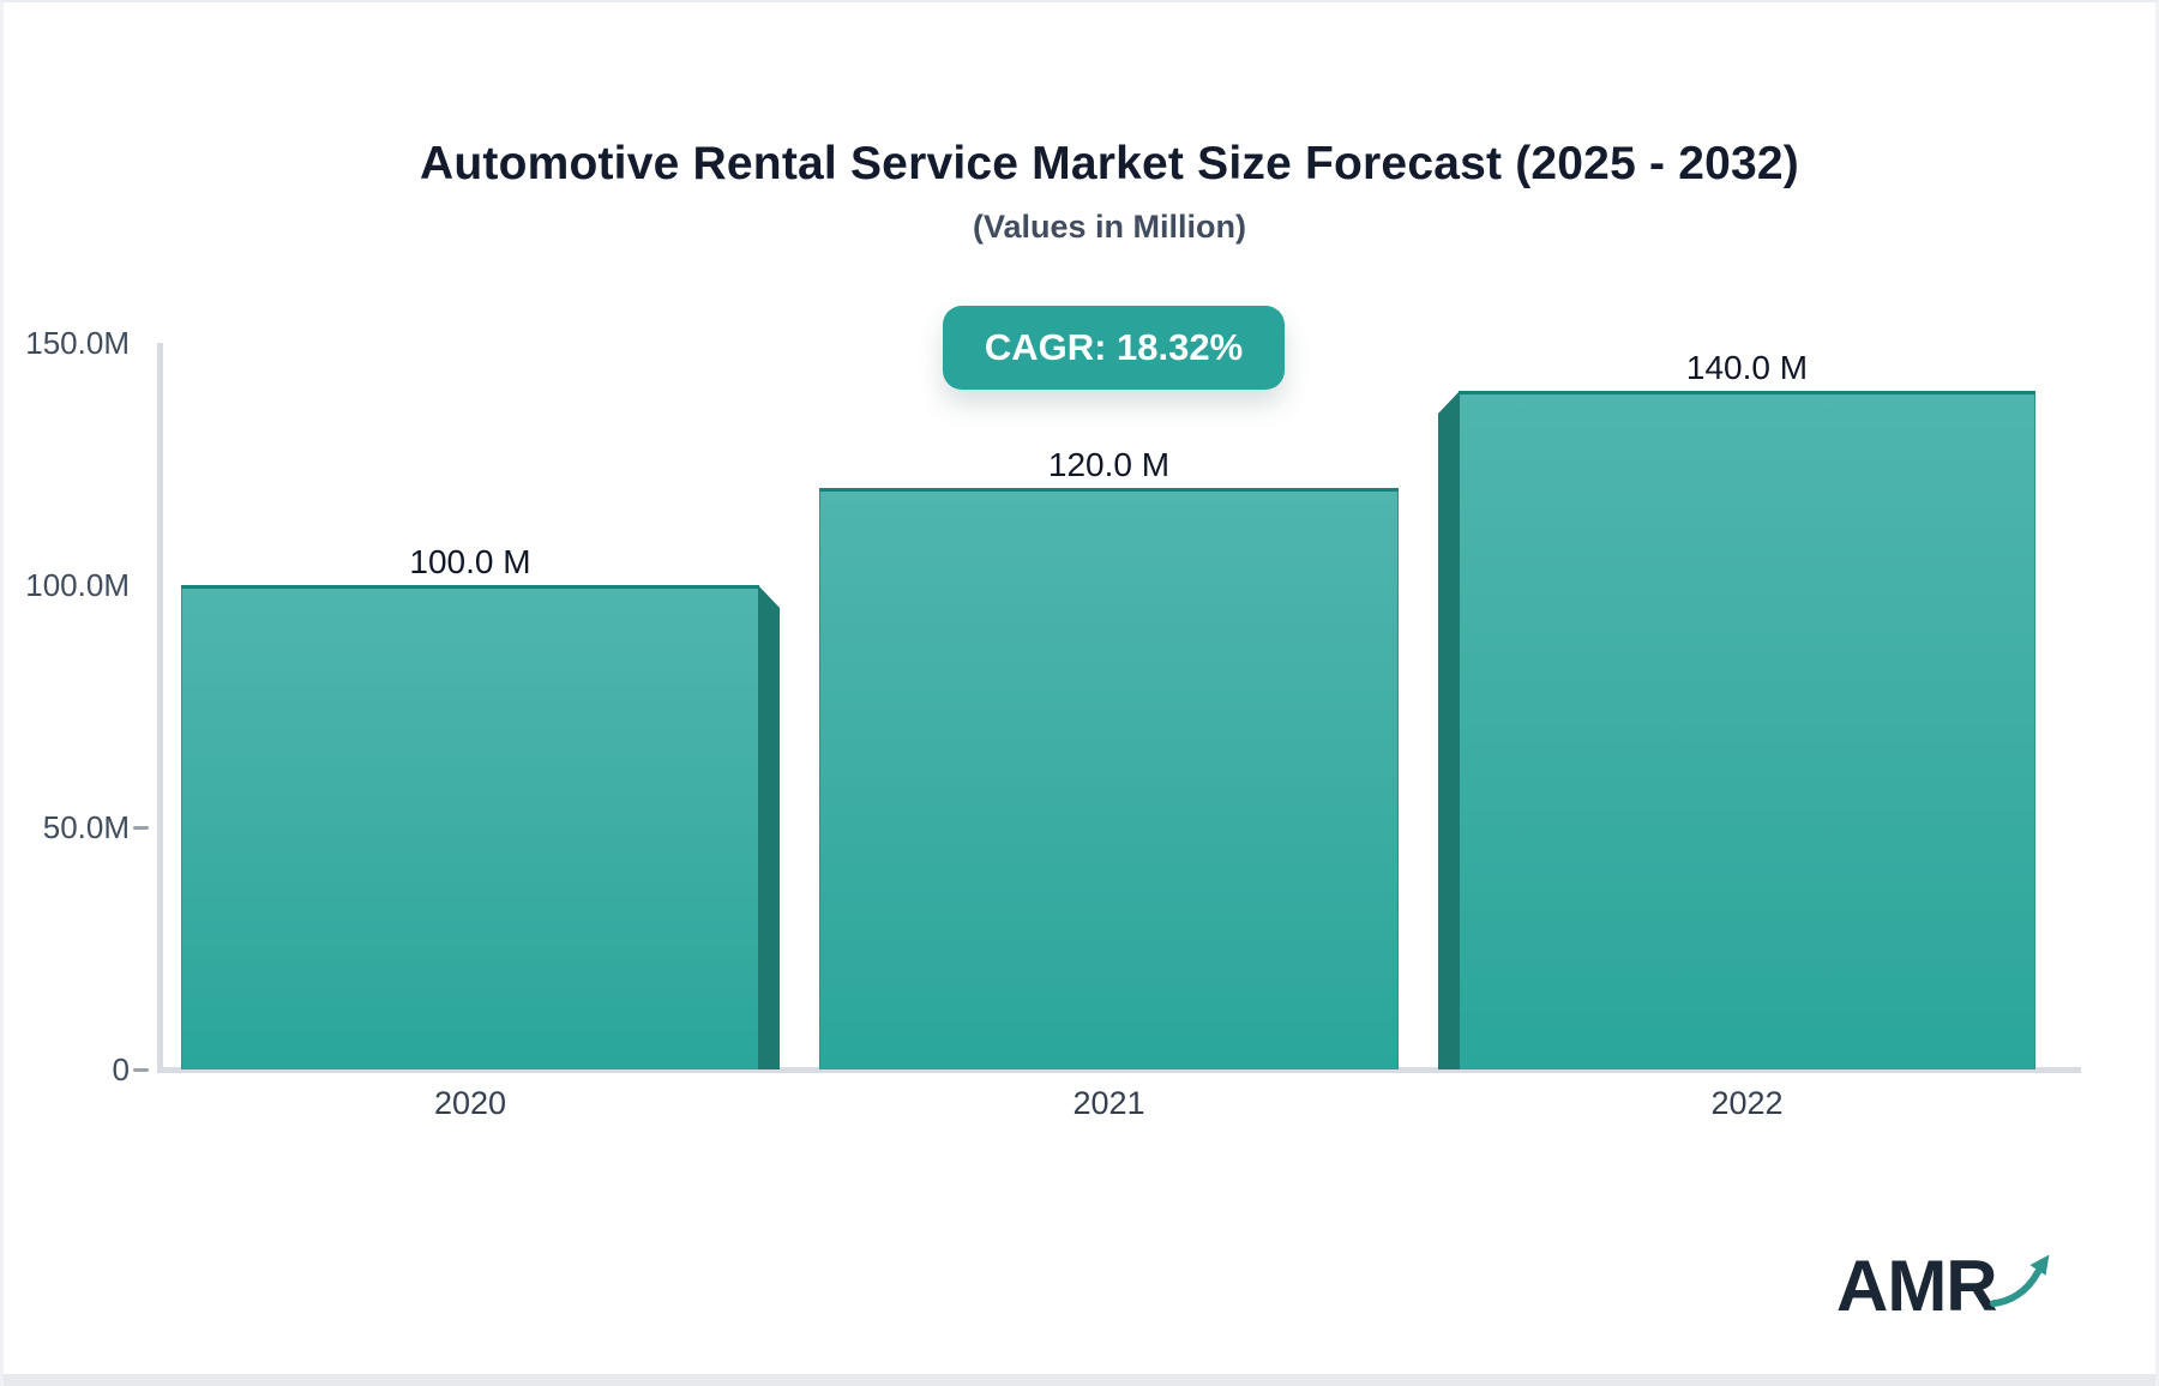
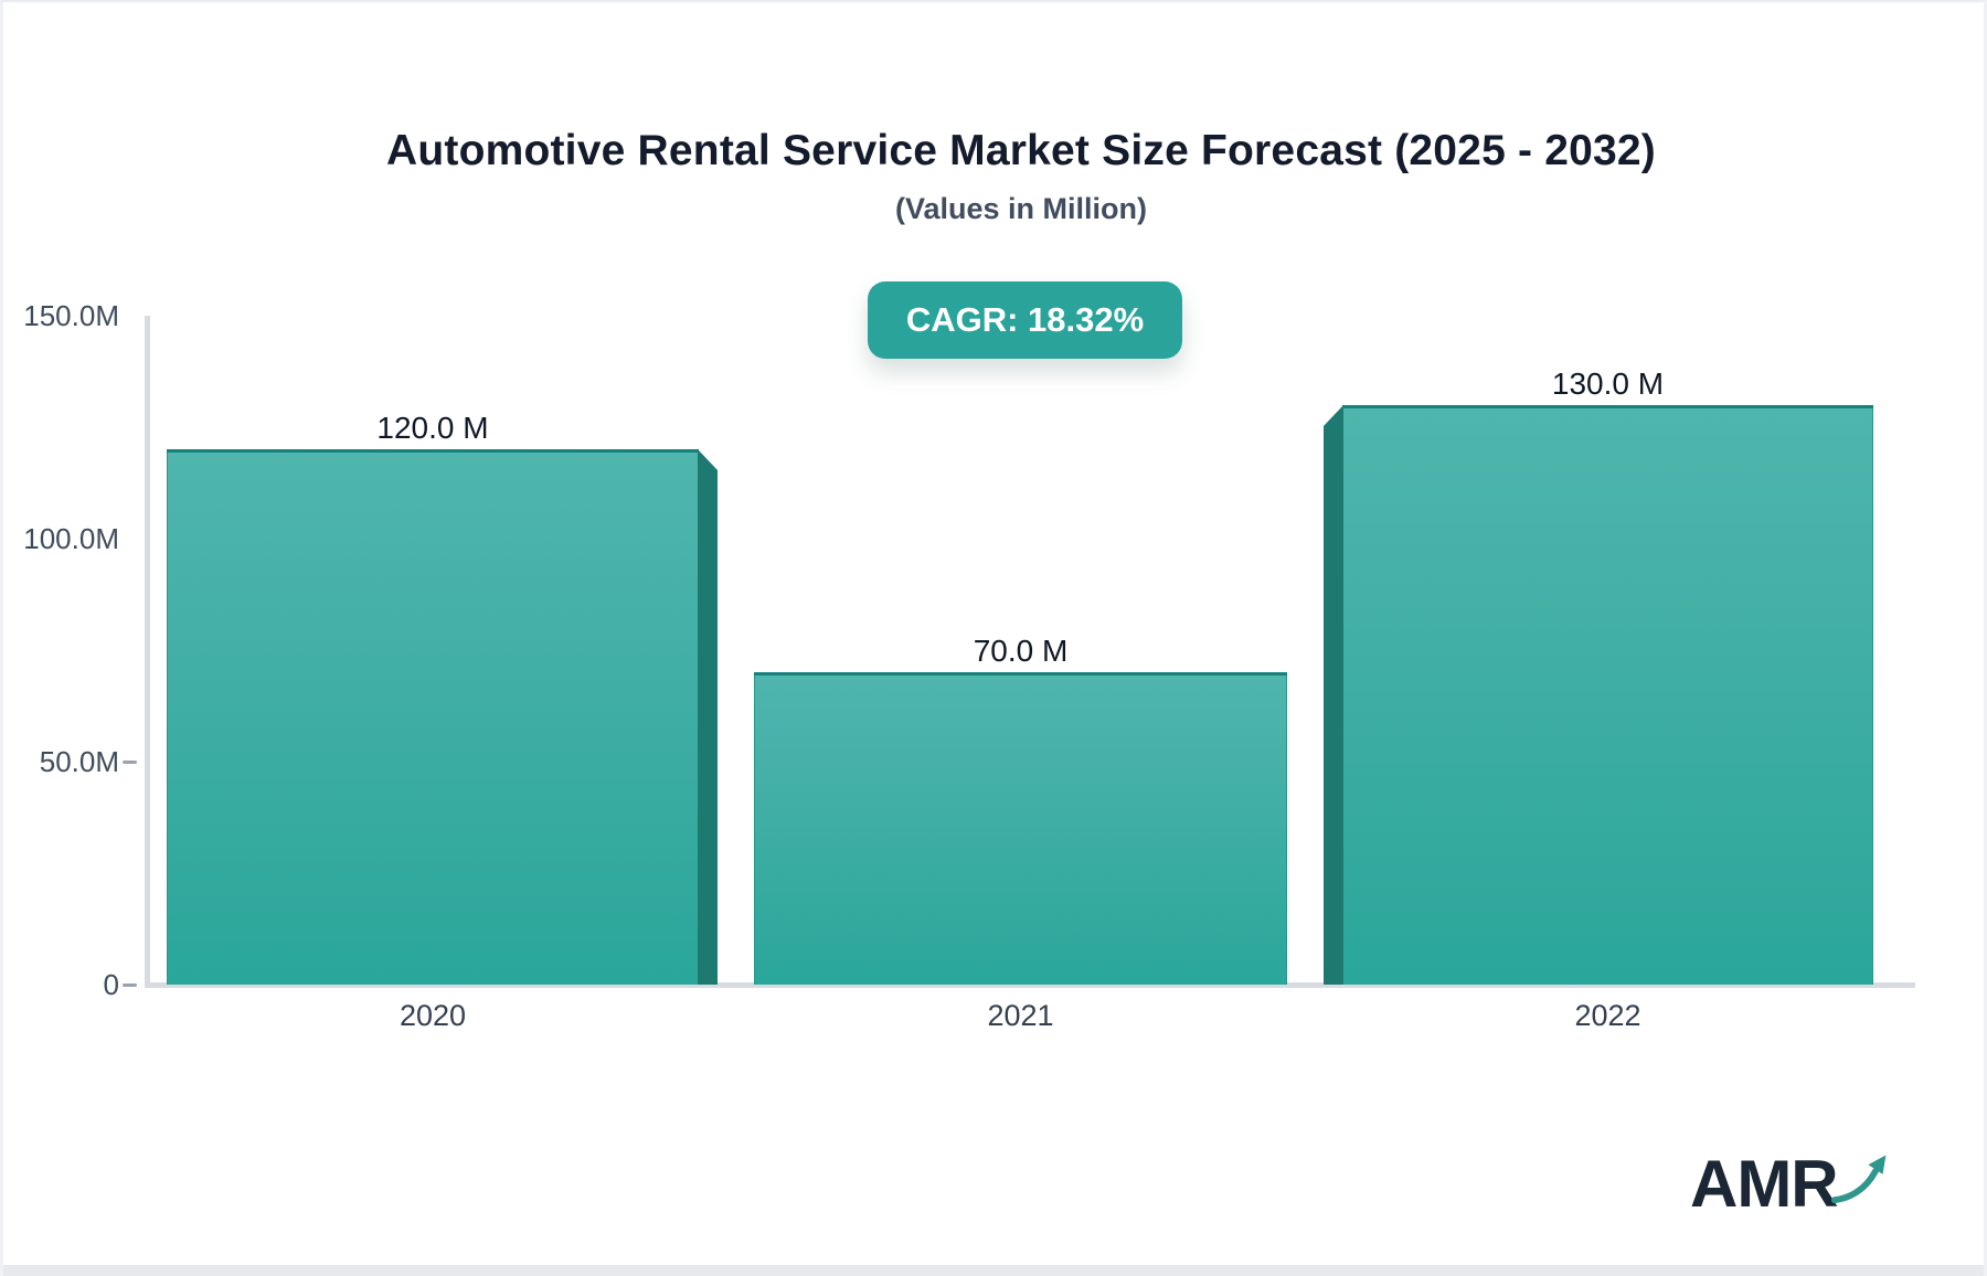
2020: 100.0 -> 120.0
2021: 120.0 -> 70.0
2022: 140.0 -> 130.0
